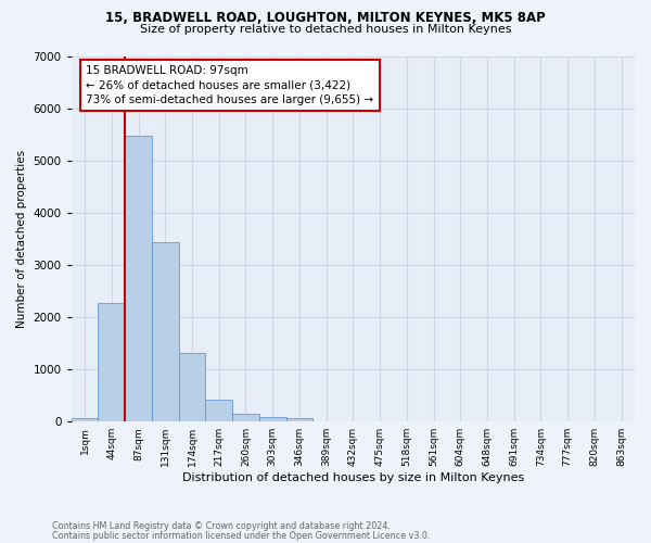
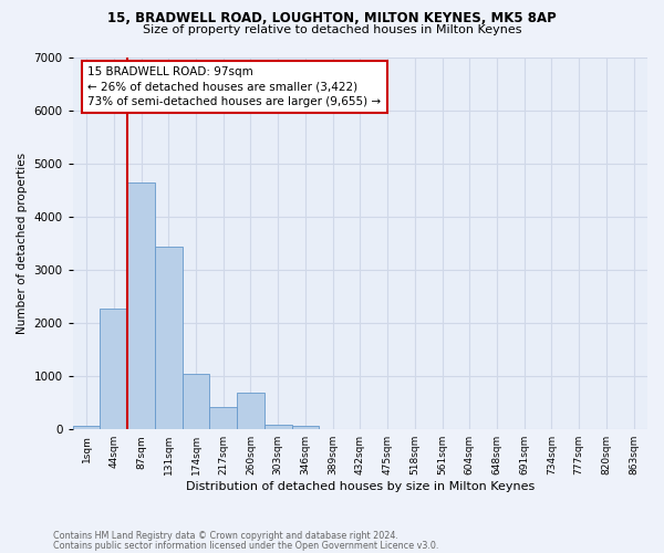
87sqm: 5480 -> 4650
174sqm: 1310 -> 1050
260sqm: 160 -> 700
